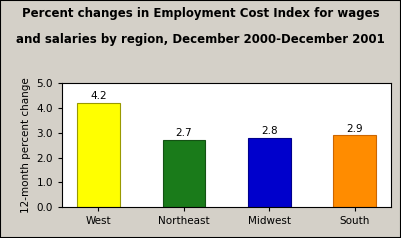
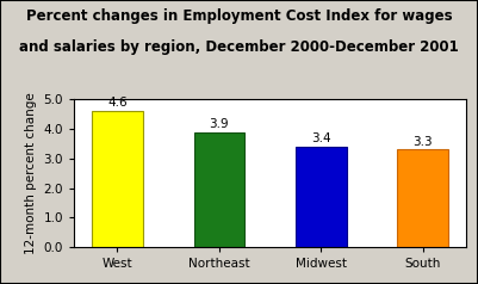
West: 4.2 -> 4.6
Northeast: 2.7 -> 3.9
Midwest: 2.8 -> 3.4
South: 2.9 -> 3.3
